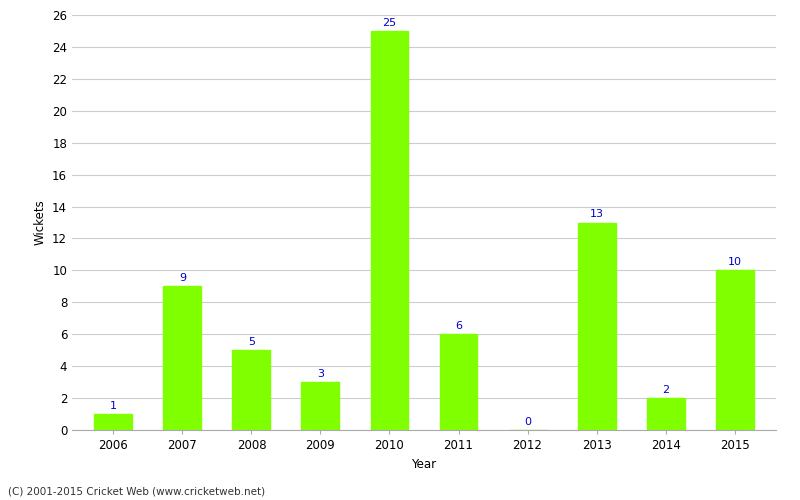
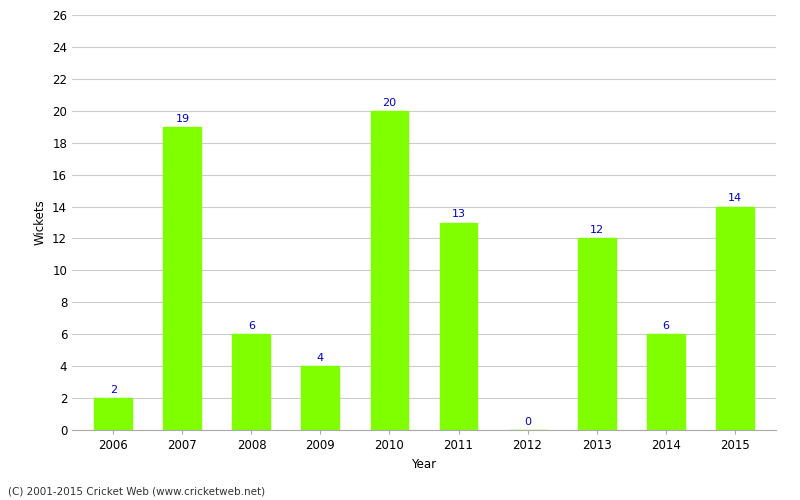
2006: 1 -> 2
2007: 9 -> 19
2008: 5 -> 6
2009: 3 -> 4
2010: 25 -> 20
2011: 6 -> 13
2013: 13 -> 12
2014: 2 -> 6
2015: 10 -> 14
